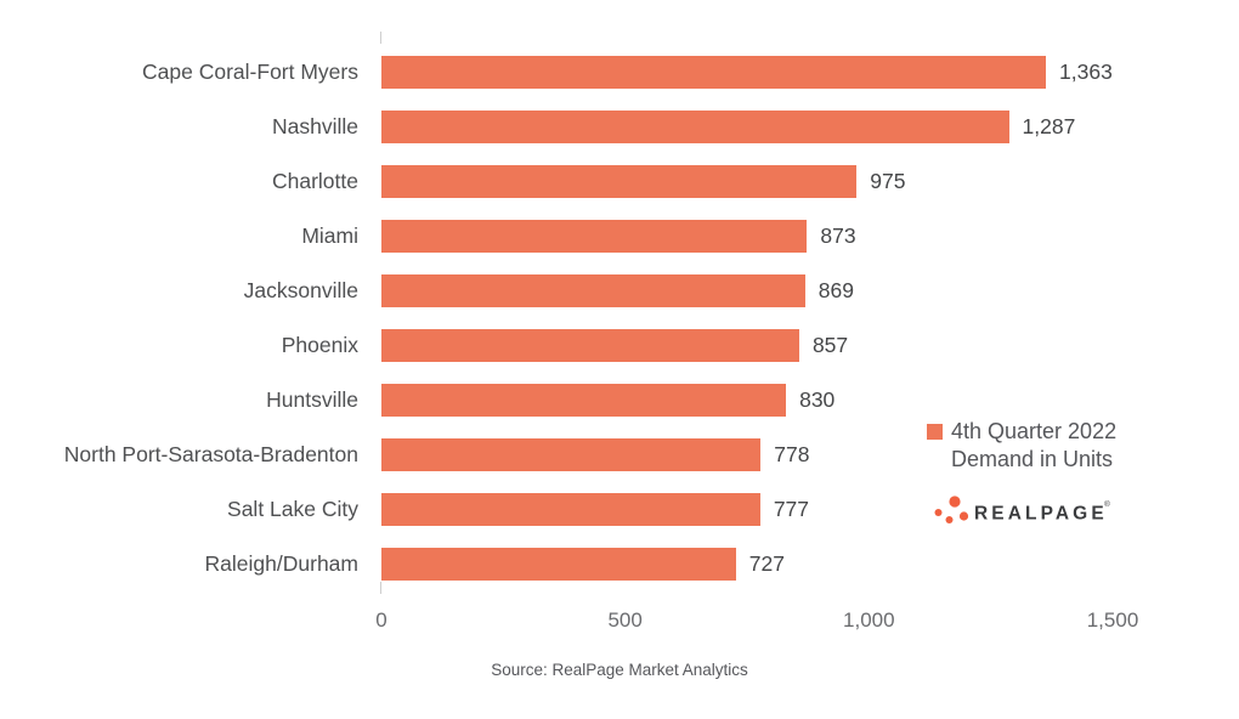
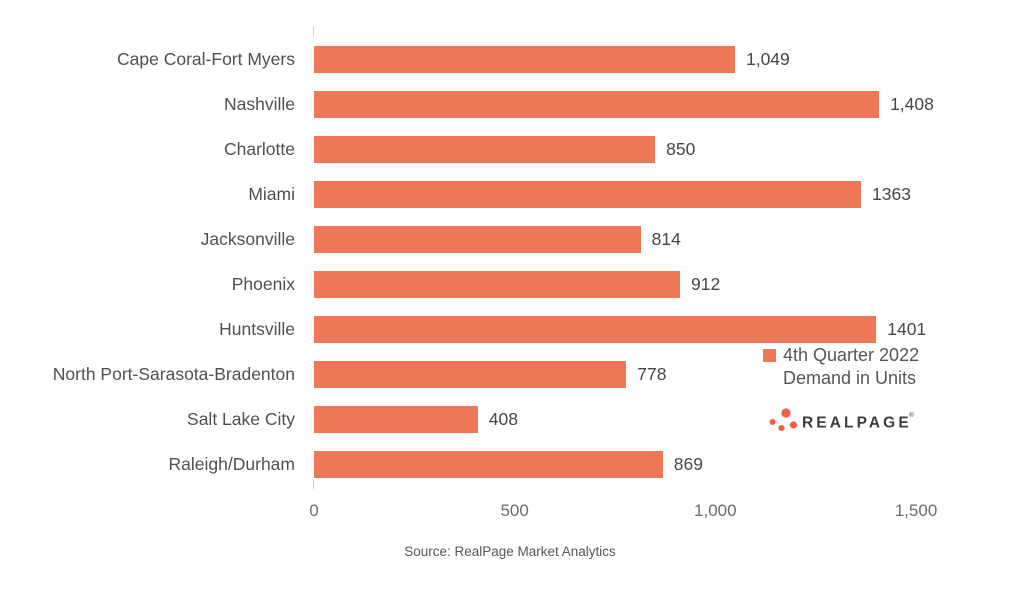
Cape Coral-Fort Myers: 1,363 -> 1,049
Nashville: 1,287 -> 1,408
Charlotte: 975 -> 850
Miami: 873 -> 1363
Jacksonville: 869 -> 814
Phoenix: 857 -> 912
Huntsville: 830 -> 1401
Salt Lake City: 777 -> 408
Raleigh/Durham: 727 -> 869
